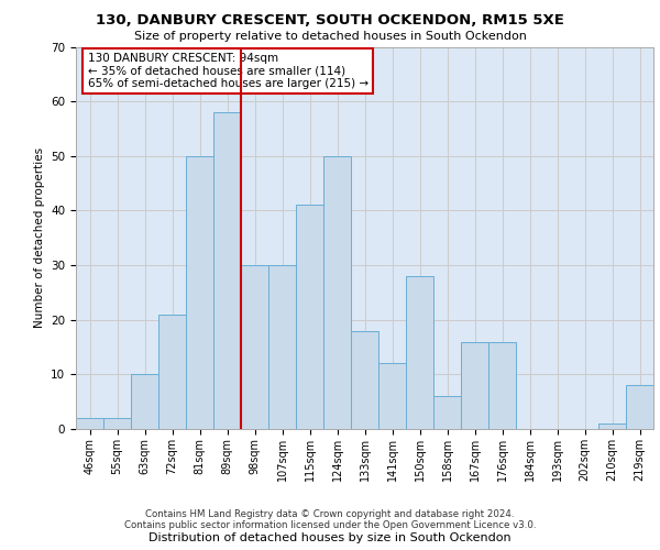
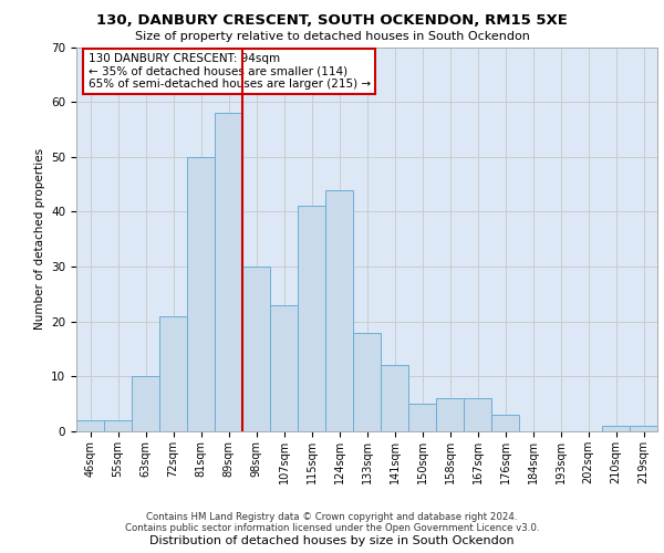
107sqm: 30 -> 23
124sqm: 50 -> 44
150sqm: 28 -> 5
167sqm: 16 -> 6
176sqm: 16 -> 3
219sqm: 8 -> 1
